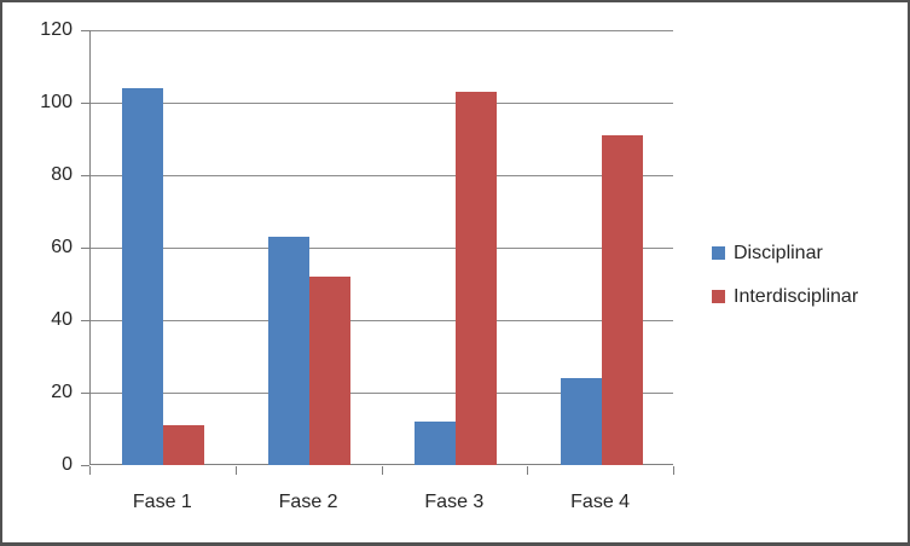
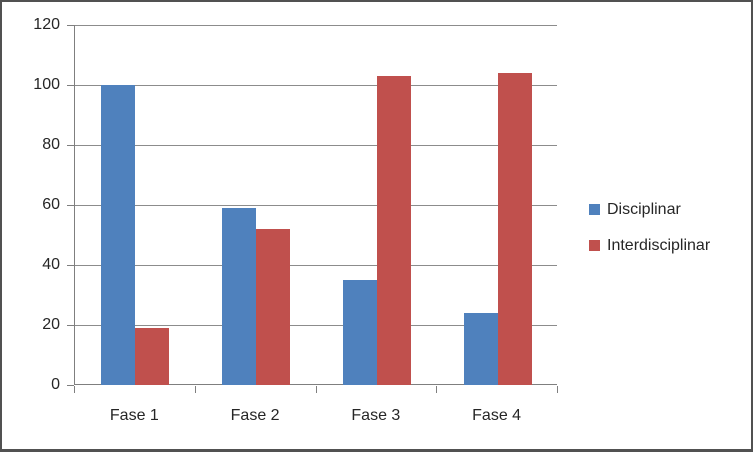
Disciplinar/Fase 1: 104 -> 100
Interdisciplinar/Fase 1: 11 -> 19
Disciplinar/Fase 2: 63 -> 59
Disciplinar/Fase 3: 12 -> 35
Interdisciplinar/Fase 4: 91 -> 104
